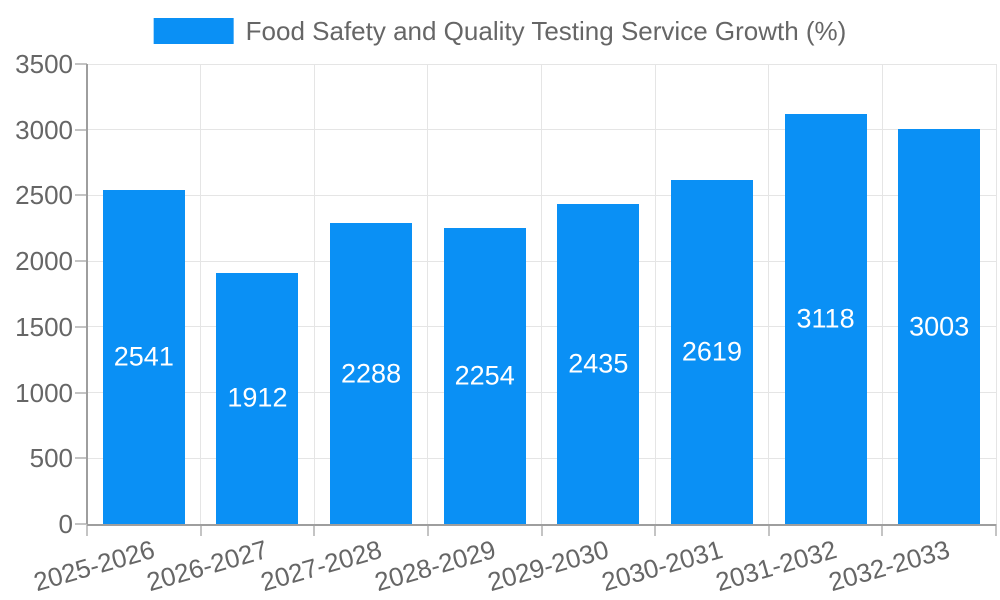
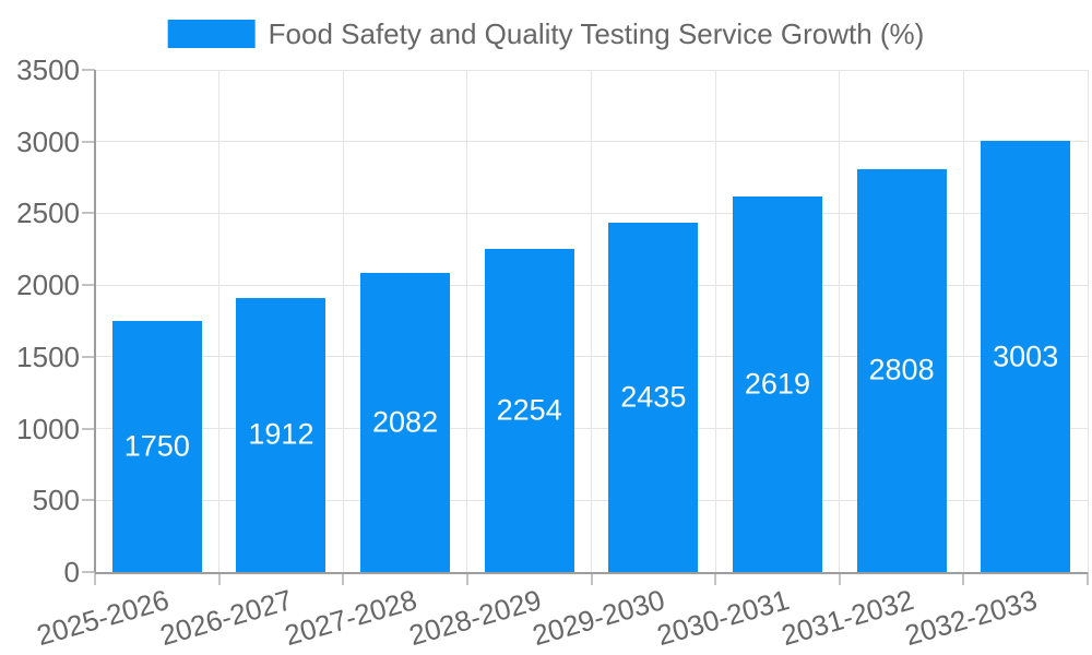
2025-2026: 2541 -> 1750
2027-2028: 2288 -> 2082
2031-2032: 3118 -> 2808
